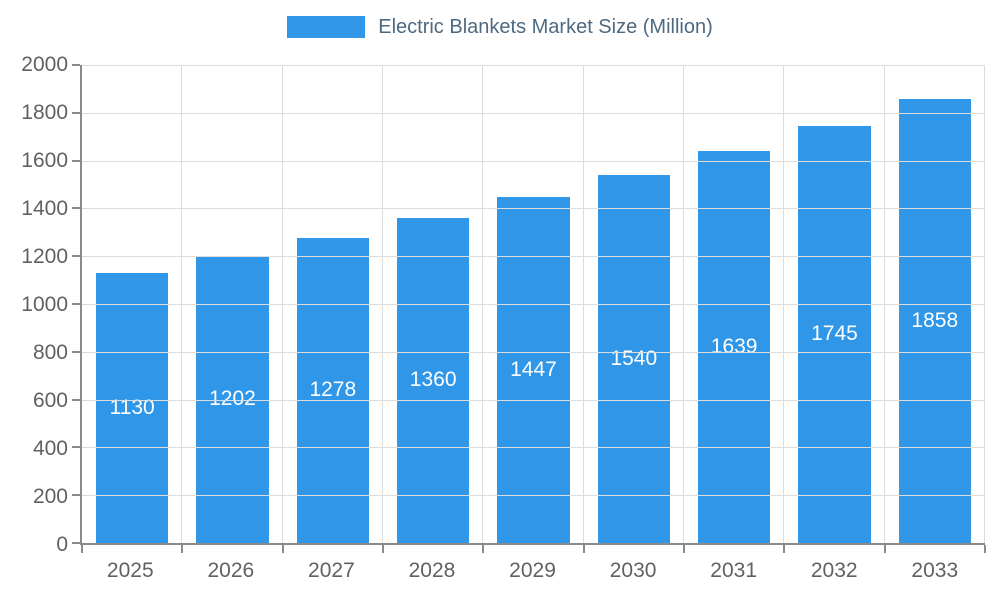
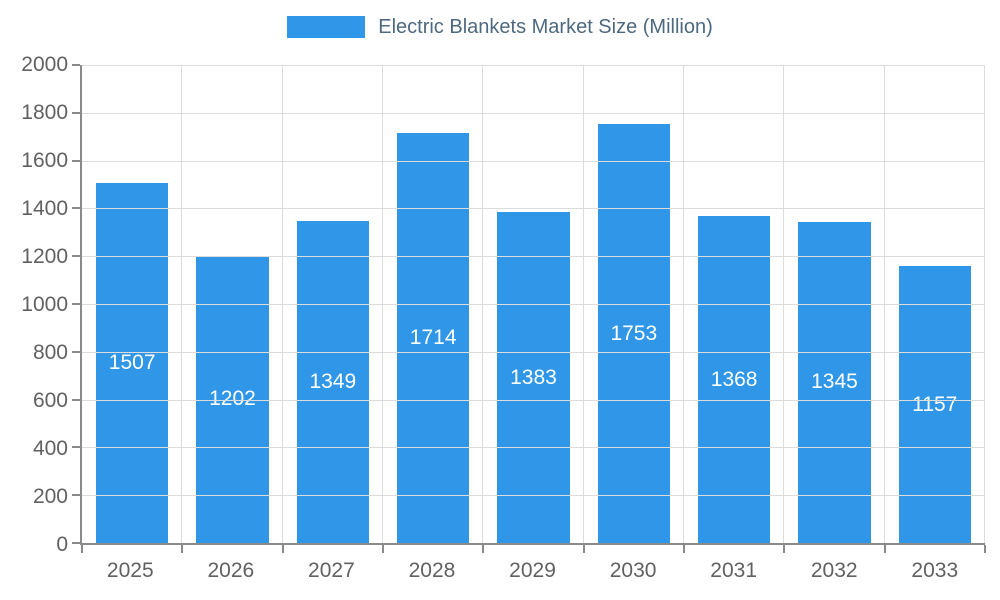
2025: 1130 -> 1507
2027: 1278 -> 1349
2028: 1360 -> 1714
2029: 1447 -> 1383
2030: 1540 -> 1753
2031: 1639 -> 1368
2032: 1745 -> 1345
2033: 1858 -> 1157
